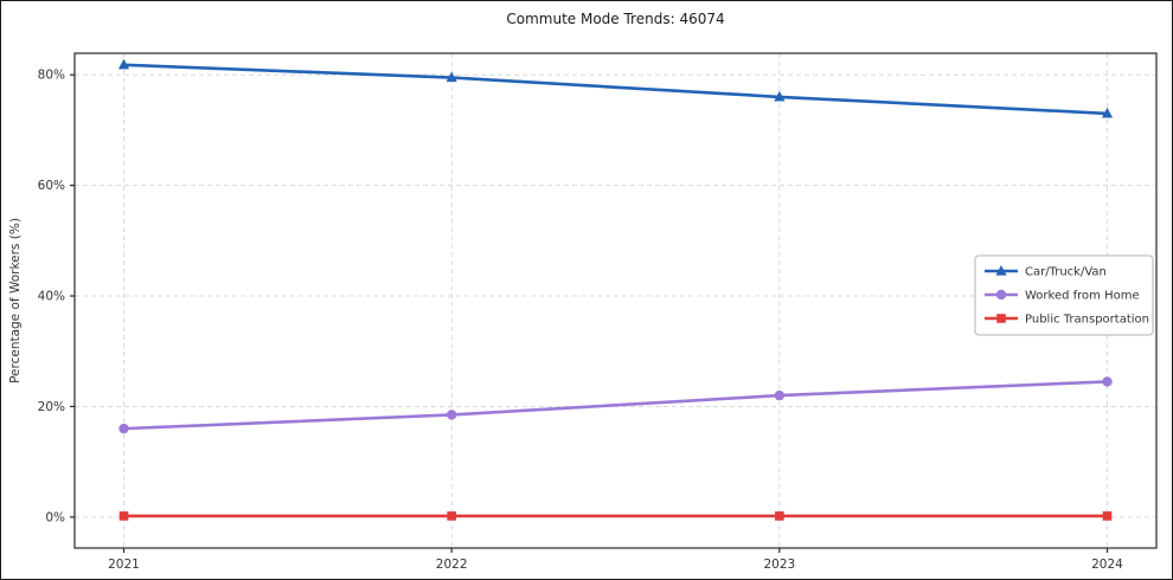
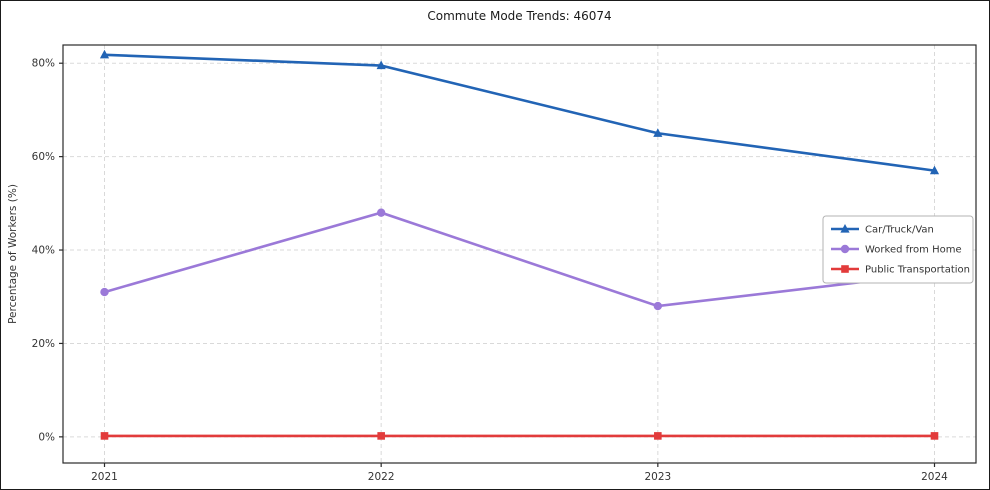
Worked from Home/2021: 16% -> 31%
Worked from Home/2022: 18% -> 48%
Car/Truck/Van/2023: 76% -> 65%
Worked from Home/2023: 22% -> 28%
Car/Truck/Van/2024: 73% -> 57%
Worked from Home/2024: 24% -> 35%
